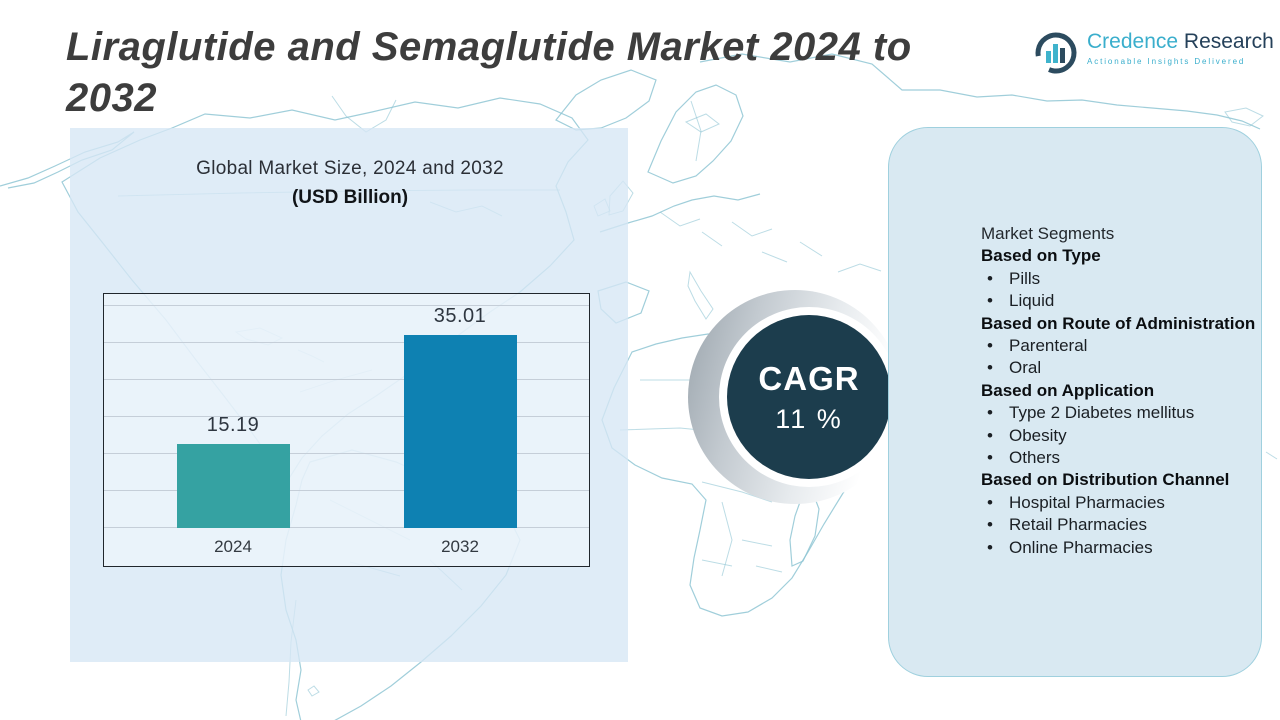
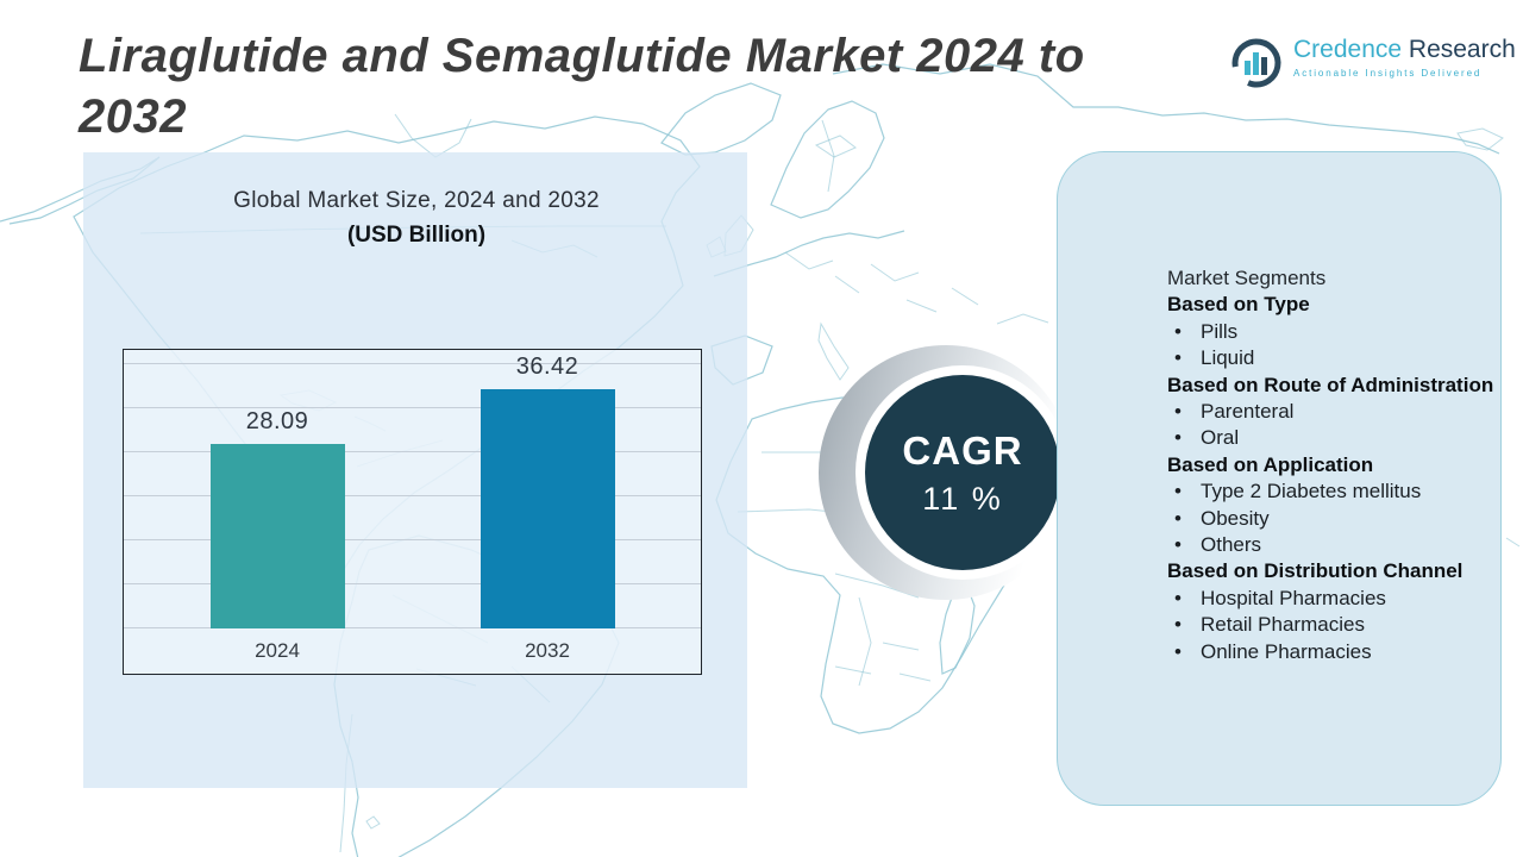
2024: 15.19 -> 28.09
2032: 35.01 -> 36.42
